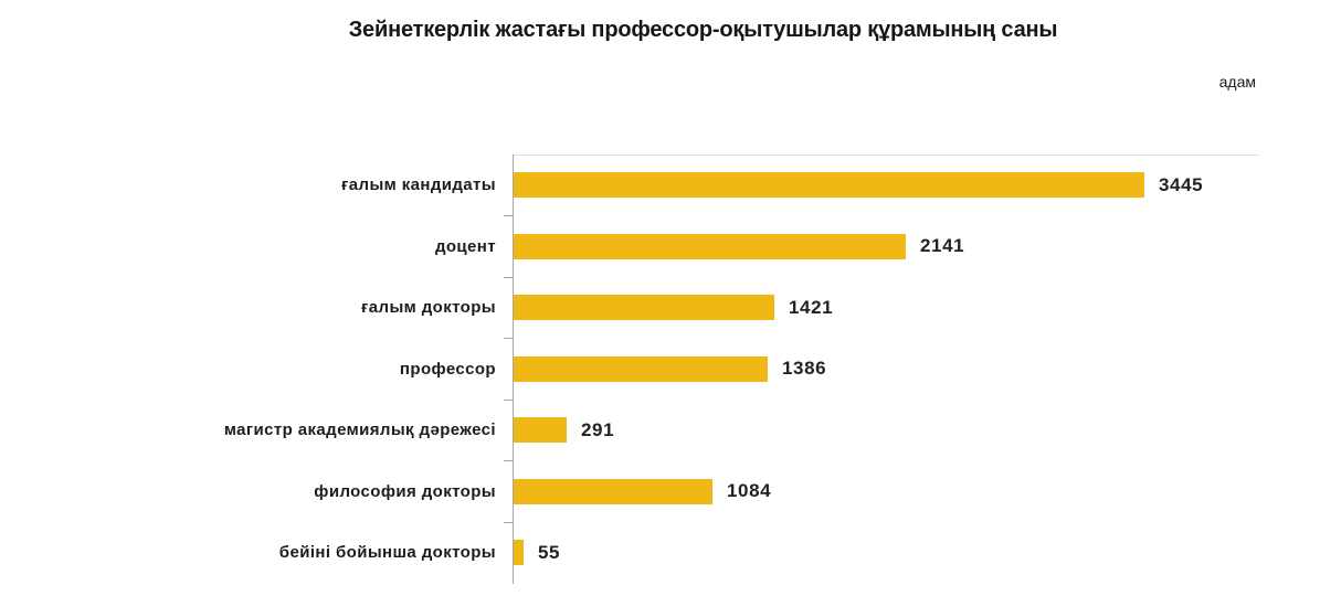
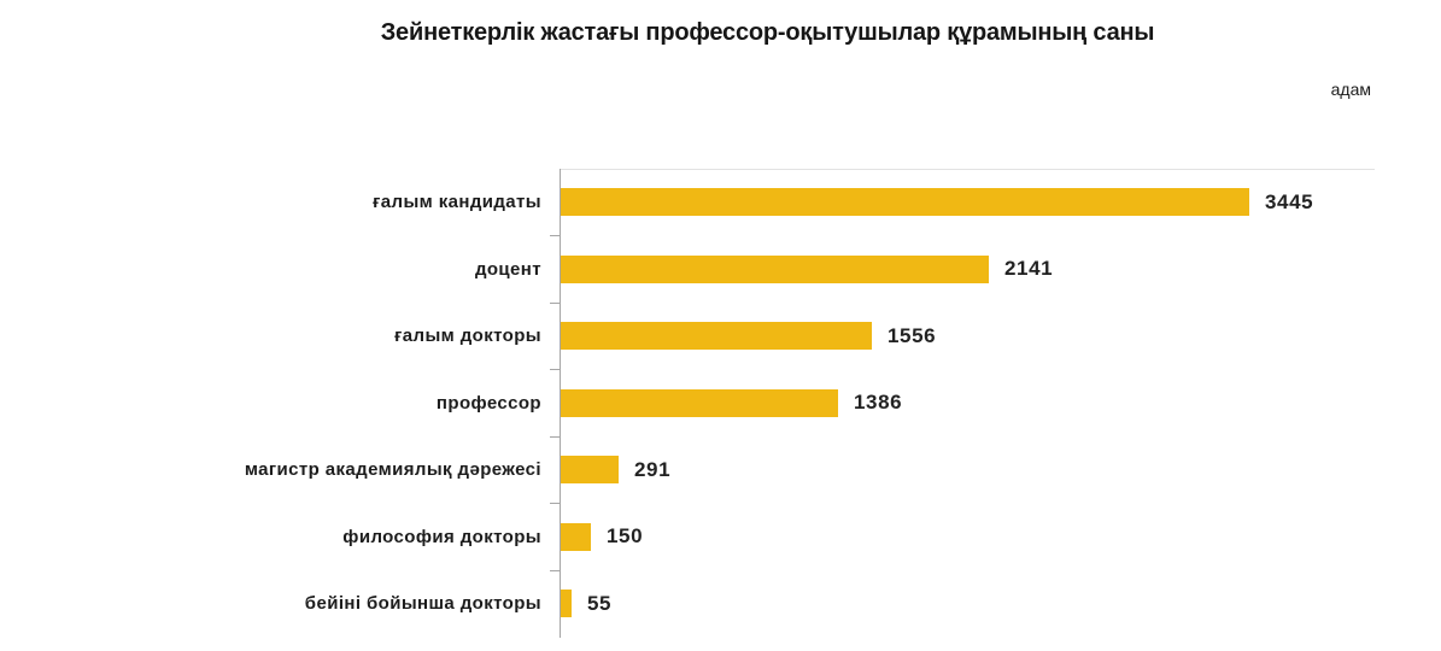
ғалым докторы: 1421 -> 1556
философия докторы: 1084 -> 150
